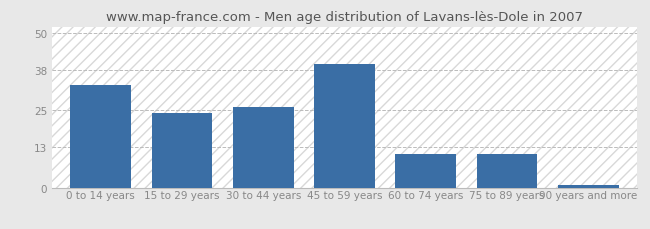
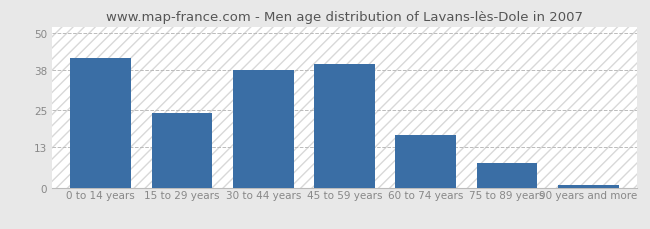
0 to 14 years: 33 -> 42
30 to 44 years: 26 -> 38
60 to 74 years: 11 -> 17
75 to 89 years: 11 -> 8
